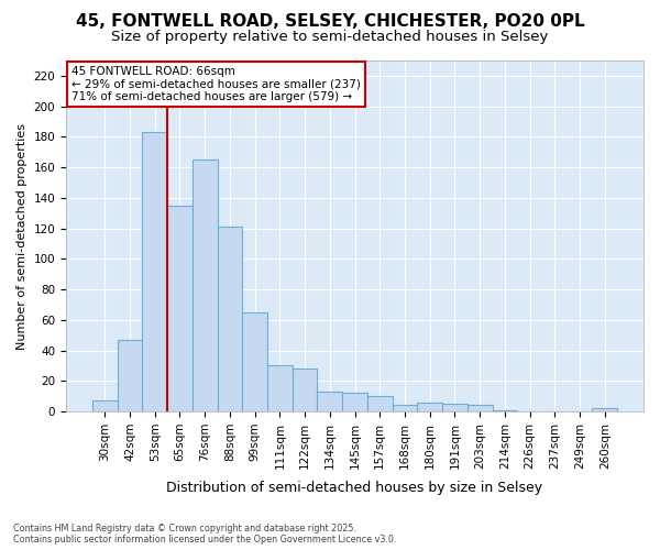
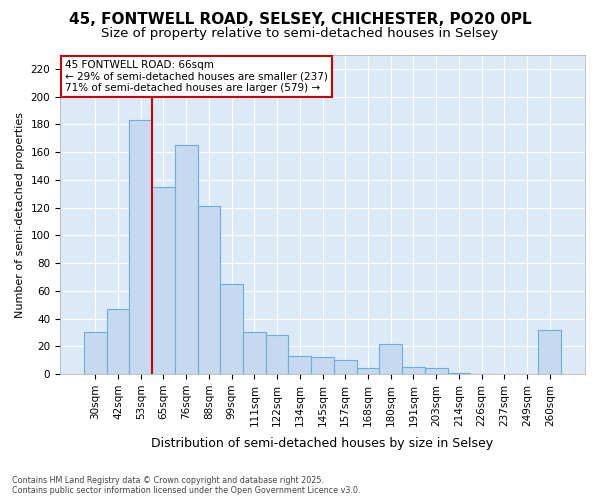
30sqm: 7 -> 30
180sqm: 6 -> 22
260sqm: 2 -> 32
